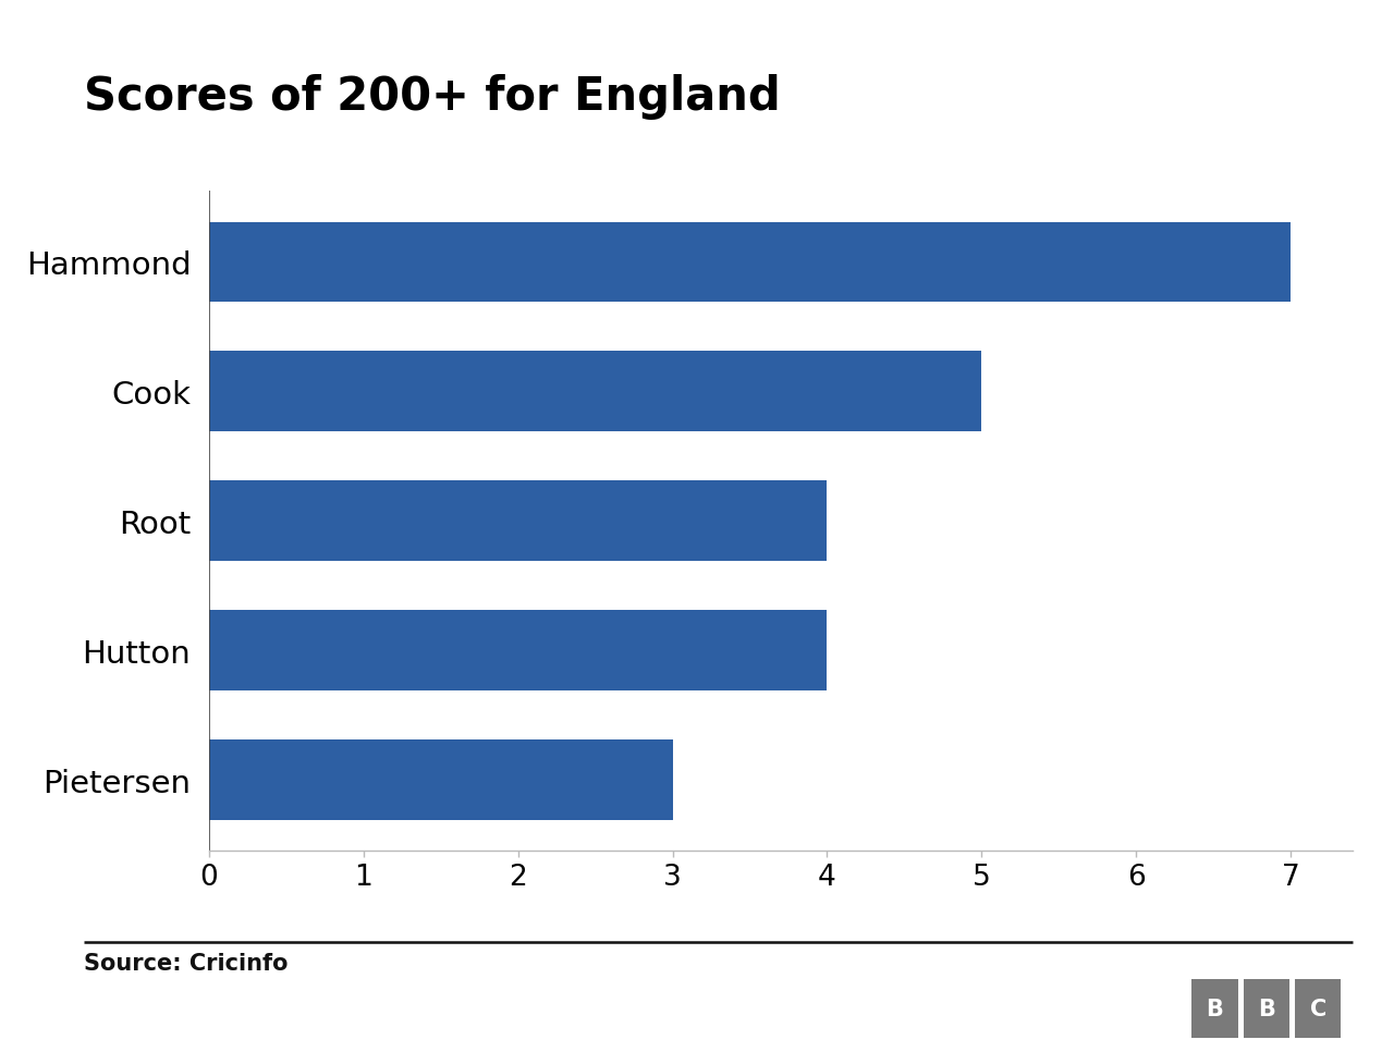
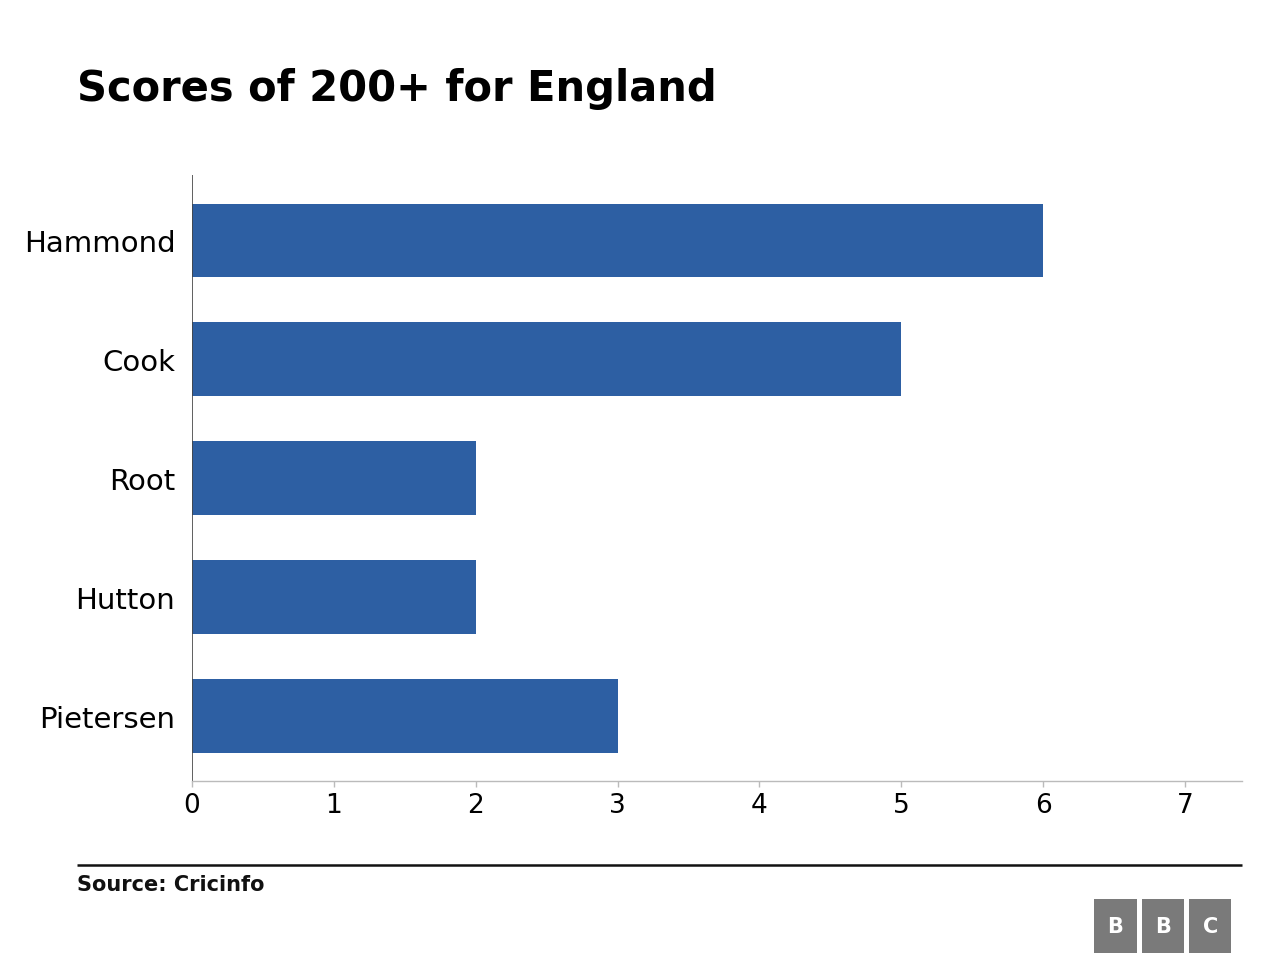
Hammond: 7 -> 6
Root: 4 -> 2
Hutton: 4 -> 2
